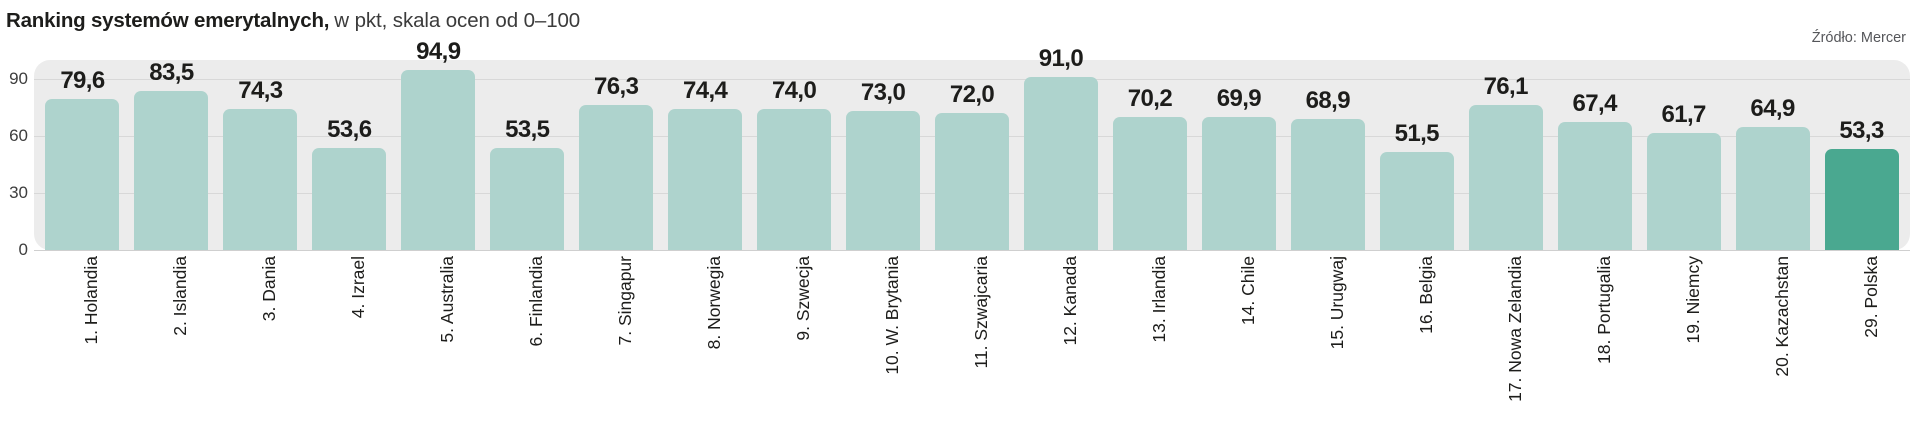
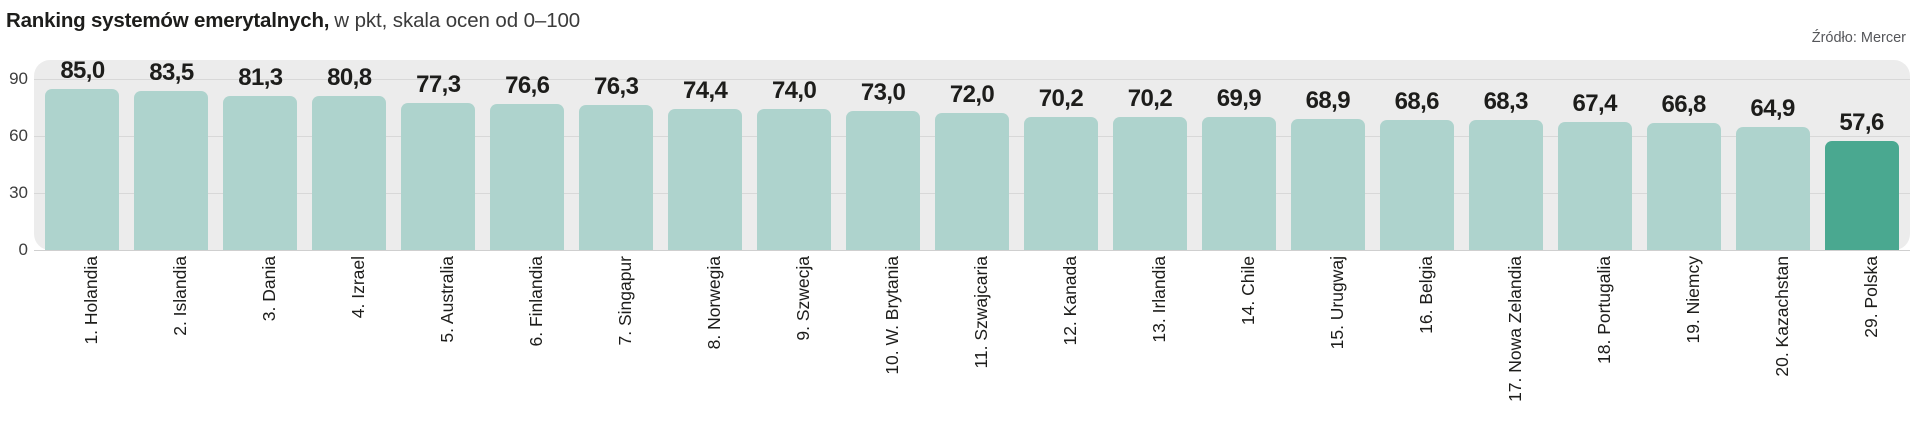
1. Holandia: 79,6 -> 85,0
3. Dania: 74,3 -> 81,3
4. Izrael: 53,6 -> 80,8
5. Australia: 94,9 -> 77,3
6. Finlandia: 53,5 -> 76,6
12. Kanada: 91,0 -> 70,2
16. Belgia: 51,5 -> 68,6
17. Nowa Zelandia: 76,1 -> 68,3
19. Niemcy: 61,7 -> 66,8
29. Polska: 53,3 -> 57,6
